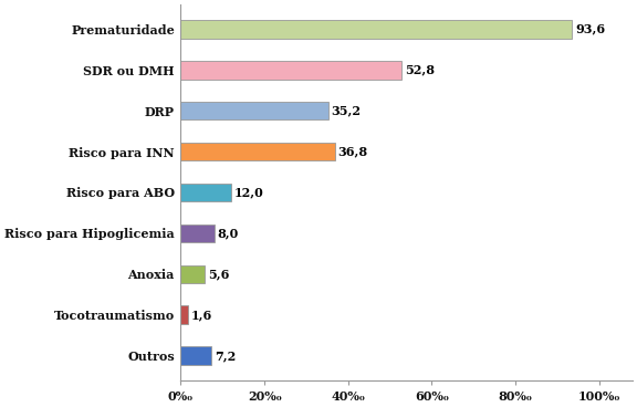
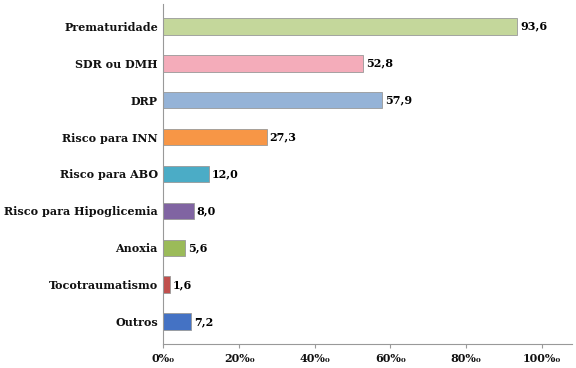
DRP: 35,2 -> 57,9
Risco para INN: 36,8 -> 27,3
